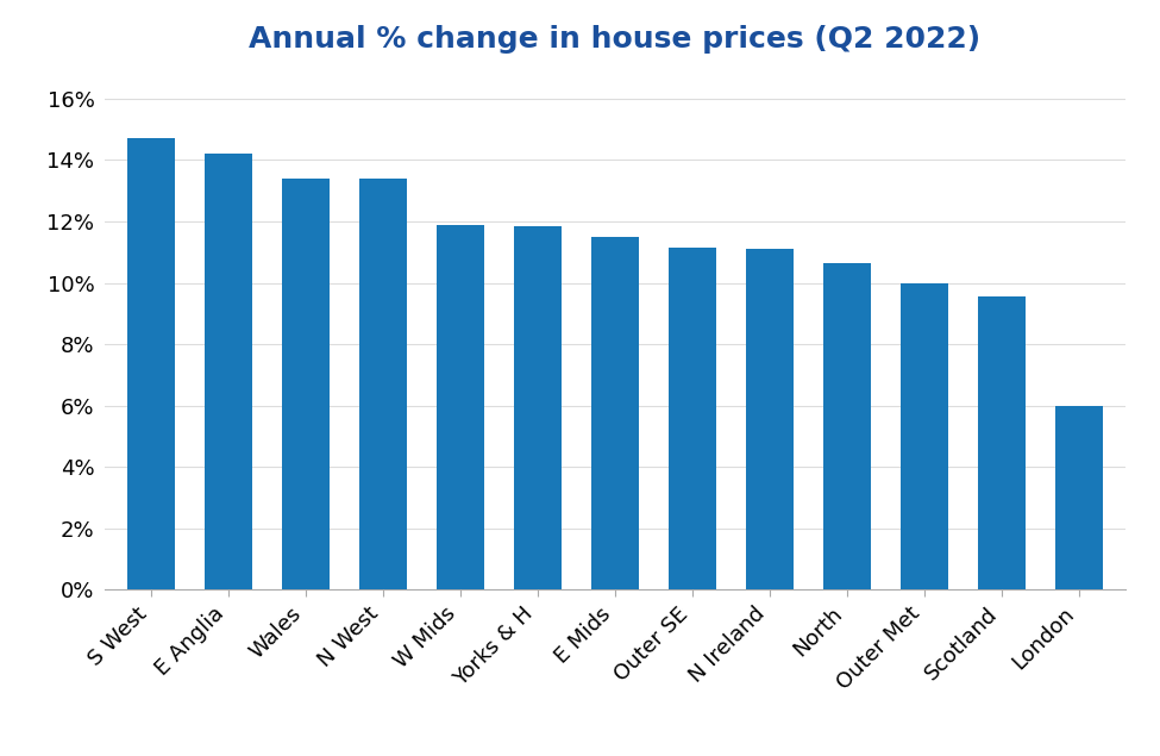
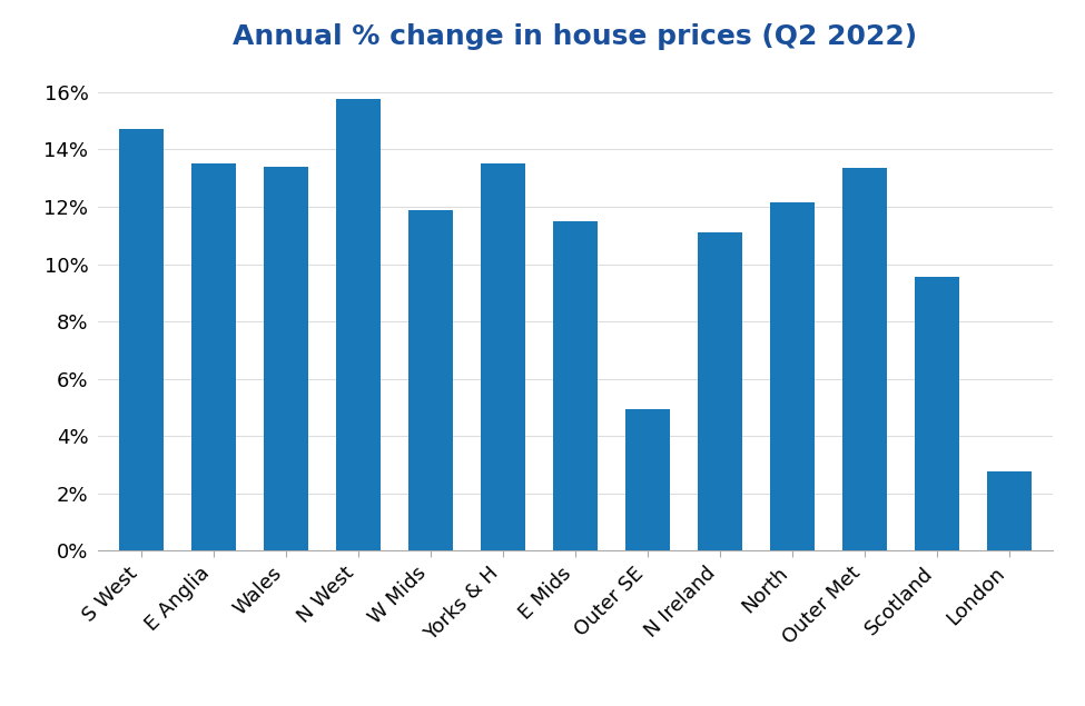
E Anglia: 14.20% -> 13.50%
N West: 13.40% -> 15.75%
Yorks & H: 11.85% -> 13.50%
Outer SE: 11.15% -> 4.95%
North: 10.65% -> 12.15%
Outer Met: 10.00% -> 13.35%
London: 6.00% -> 2.75%
